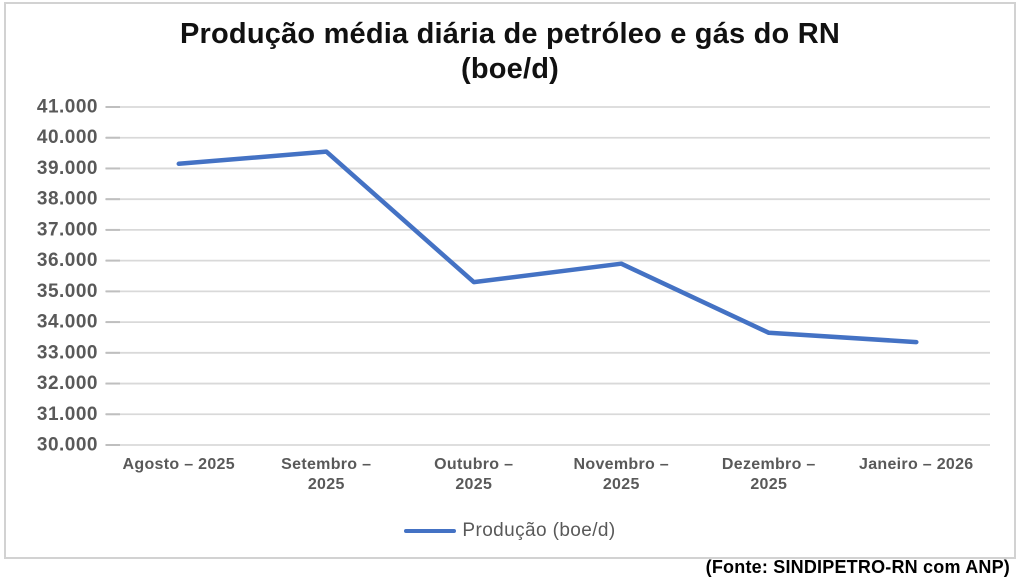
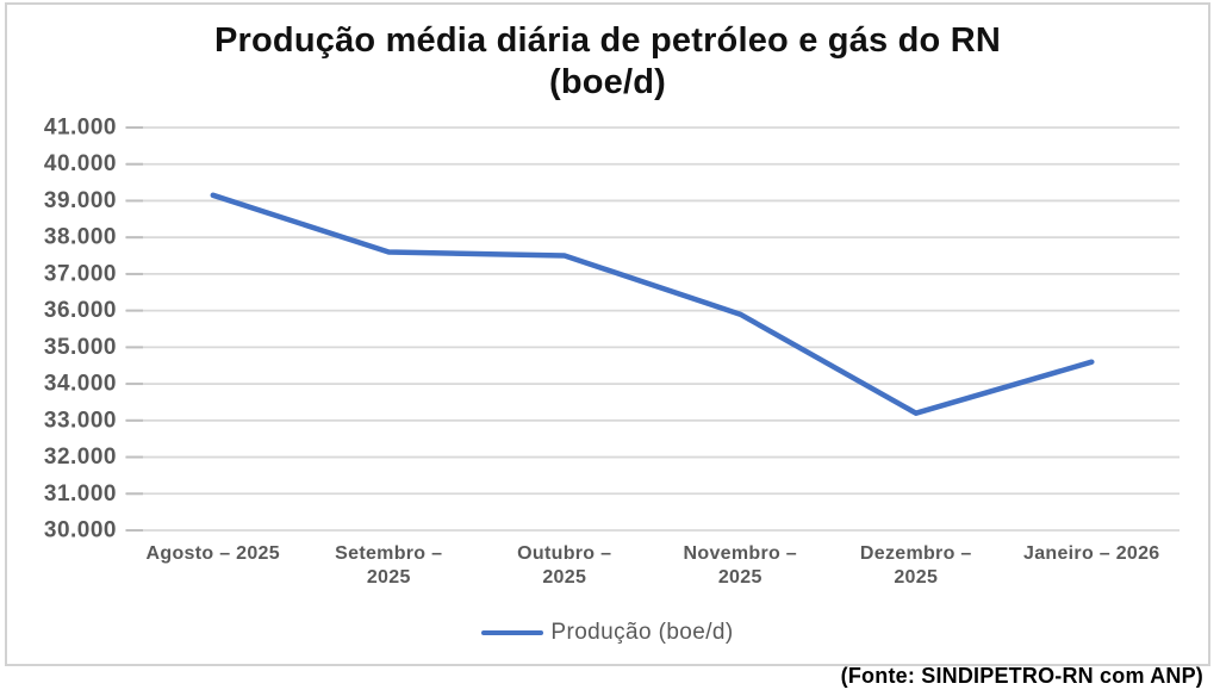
Setembro – 2025: 39600 -> 37600
Outubro – 2025: 35300 -> 37500
Dezembro – 2025: 33600 -> 33200
Janeiro – 2026: 33400 -> 34600
